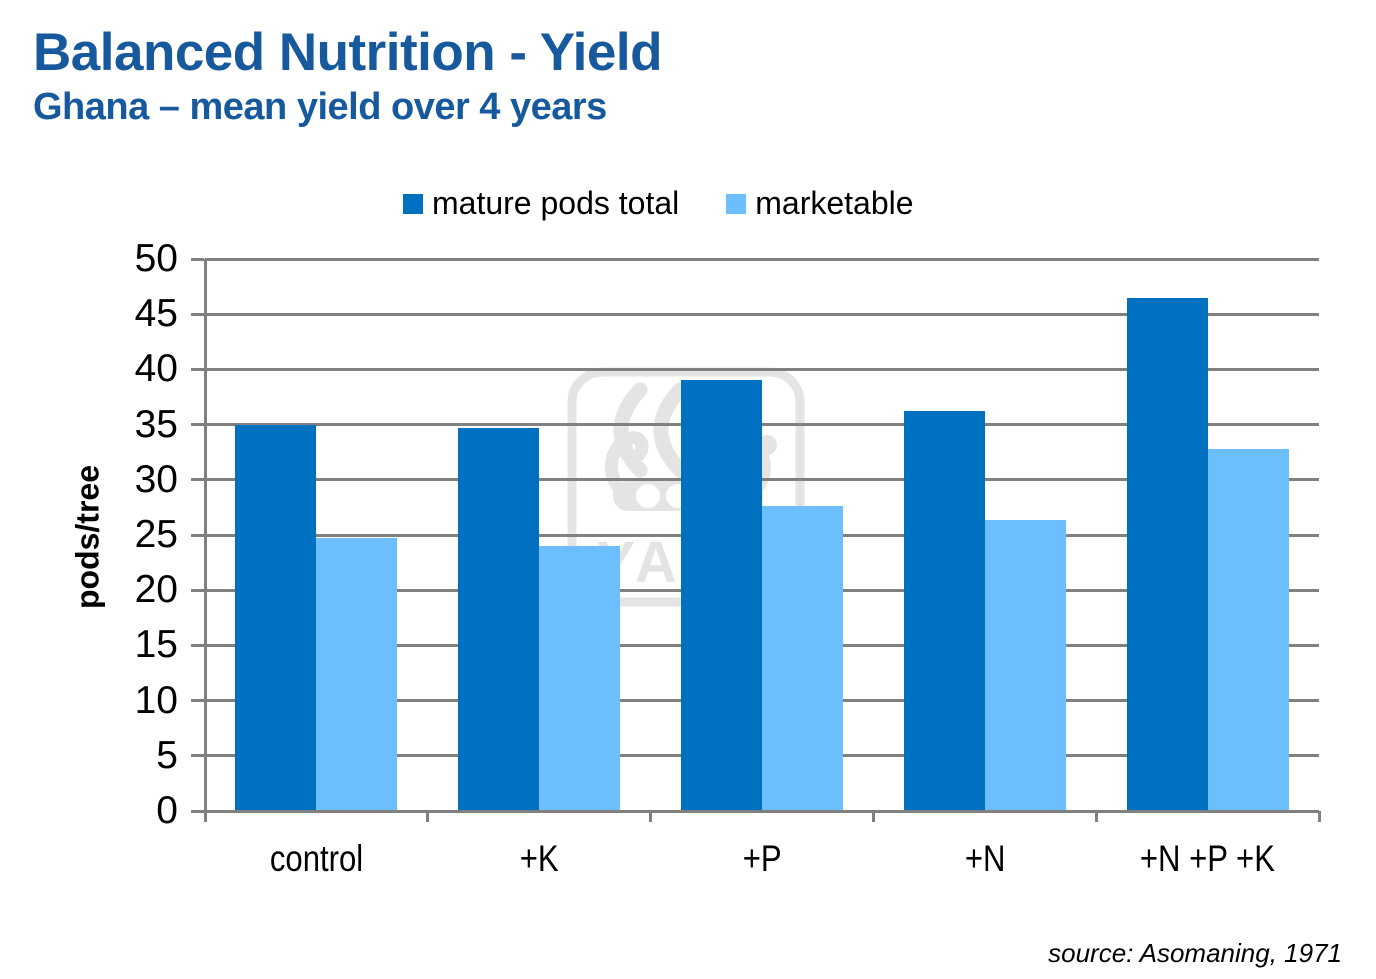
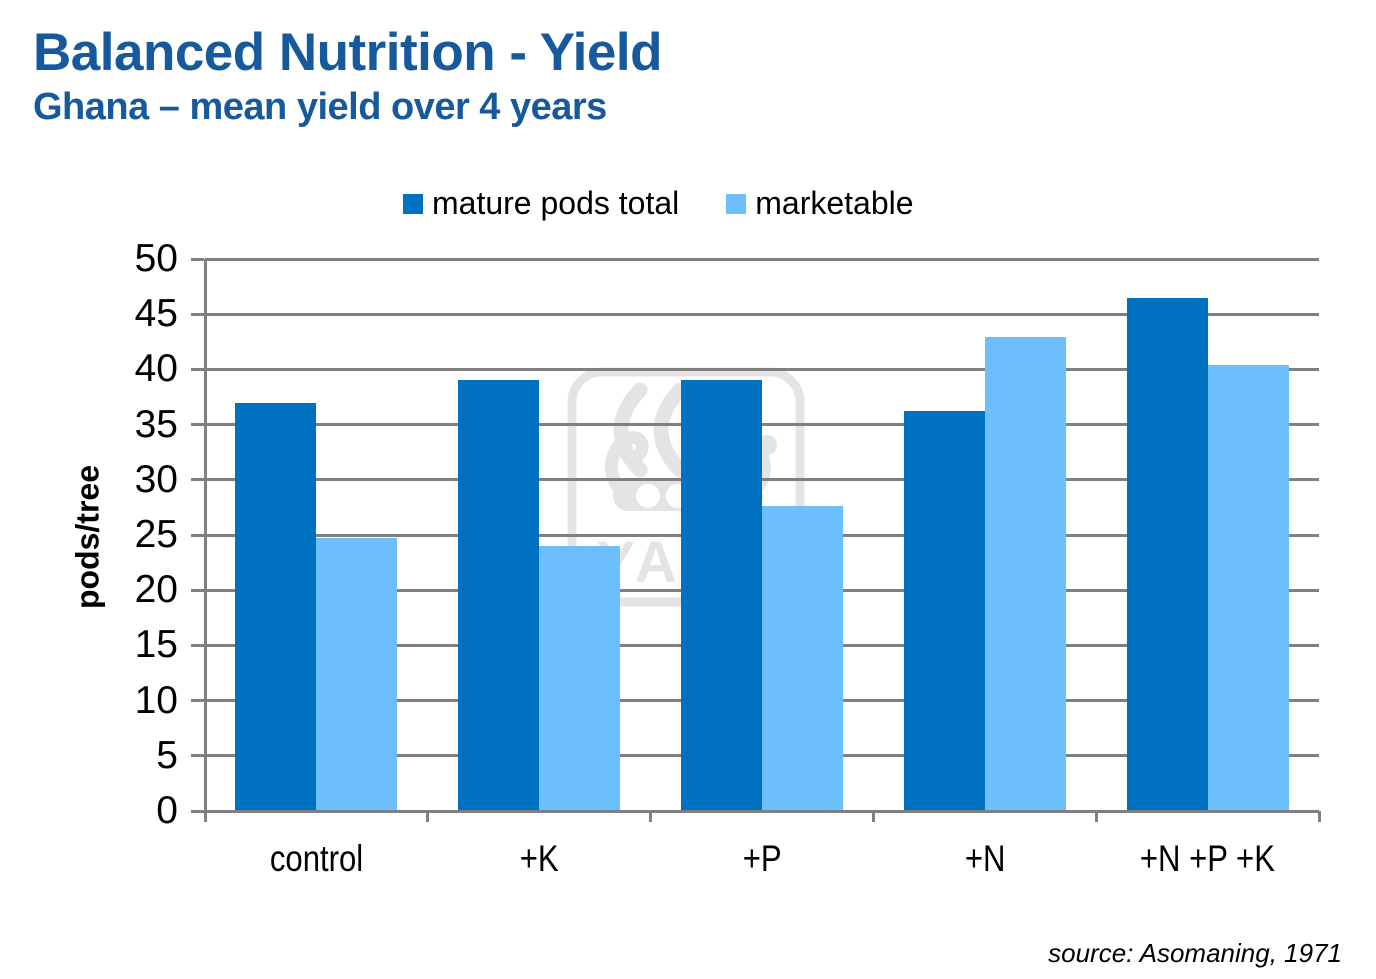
mature pods total/control: 35.0 -> 37.0
mature pods total/+K: 34.7 -> 39.0
marketable/+N: 26.4 -> 42.9
marketable/+N +P +K: 32.8 -> 40.4
